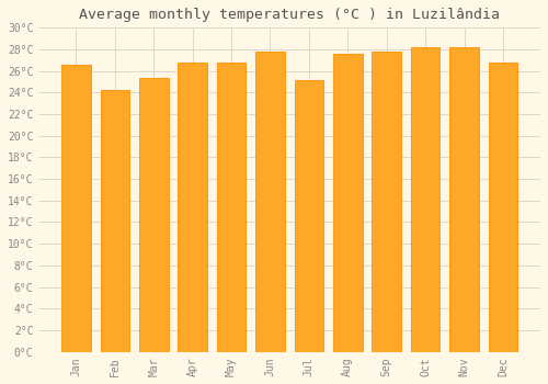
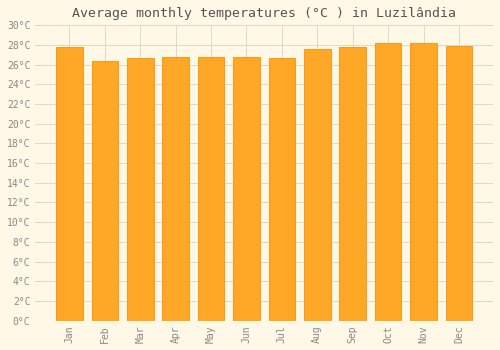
Jan: 26.6°C -> 27.8°C
Feb: 24.2°C -> 26.4°C
Mar: 25.4°C -> 26.7°C
Jun: 27.8°C -> 26.8°C
Jul: 25.2°C -> 26.7°C
Dec: 26.8°C -> 27.9°C
